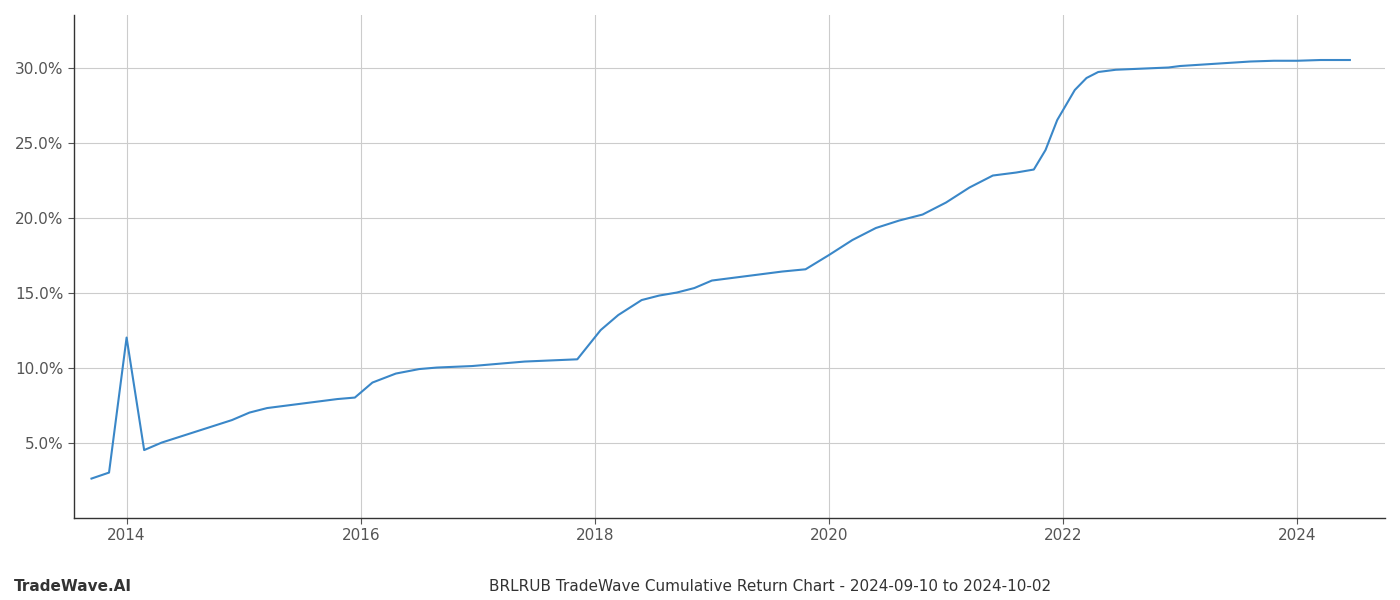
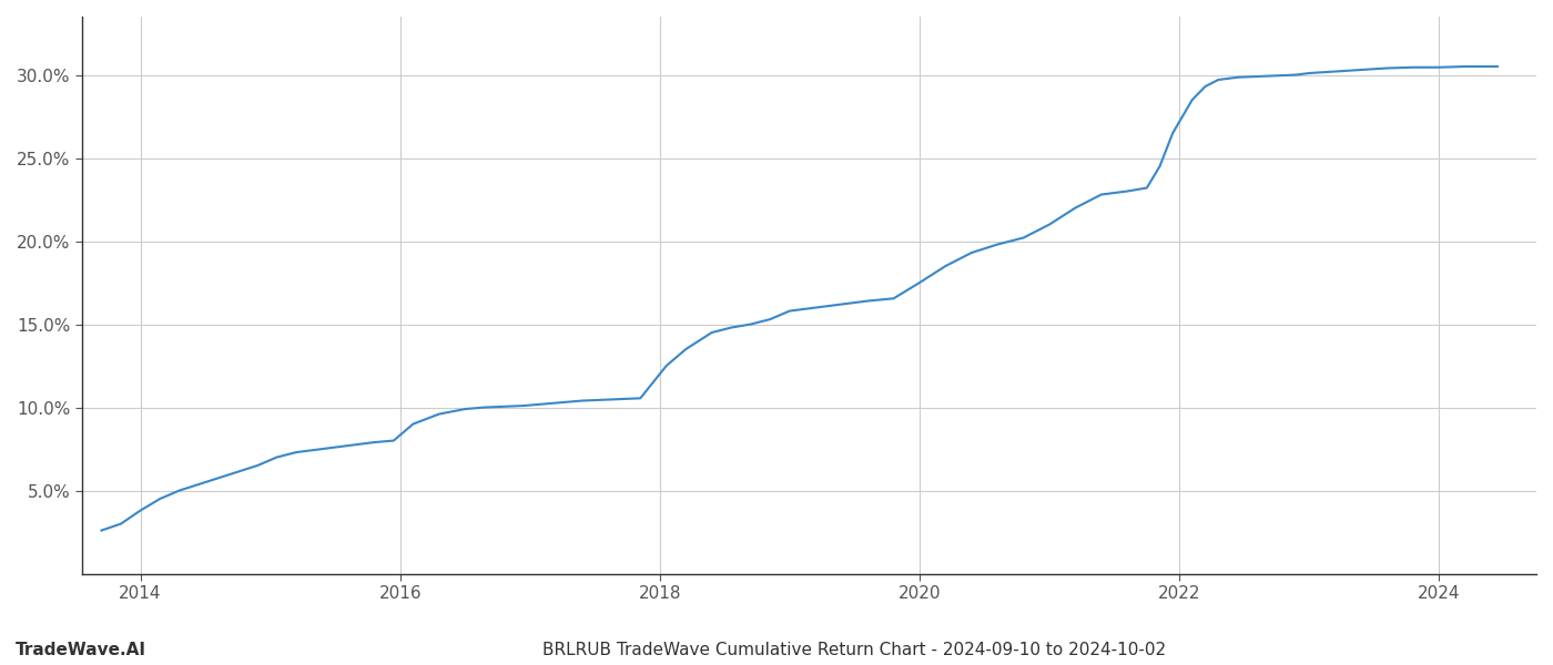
2014: 12.0% -> 3.8%
